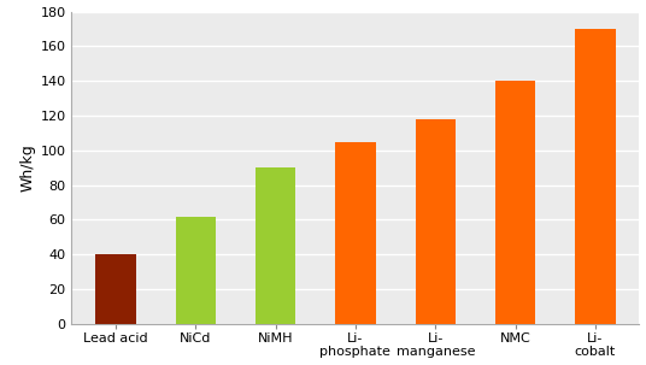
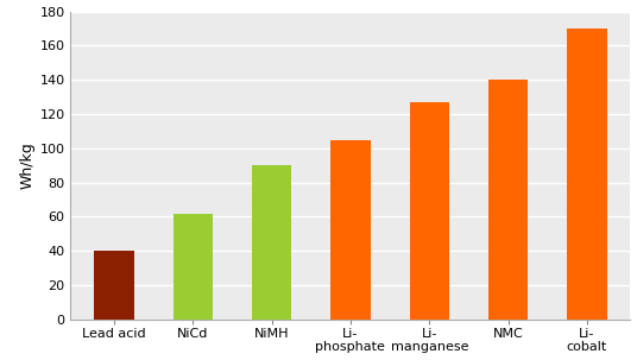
Li- manganese: 118 -> 127
